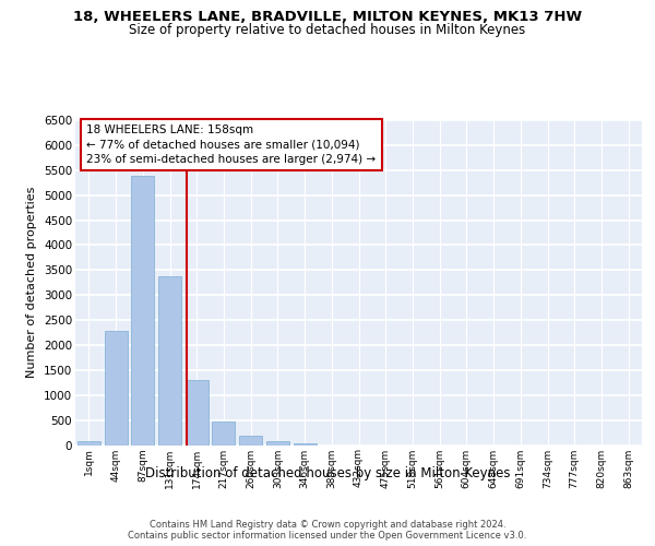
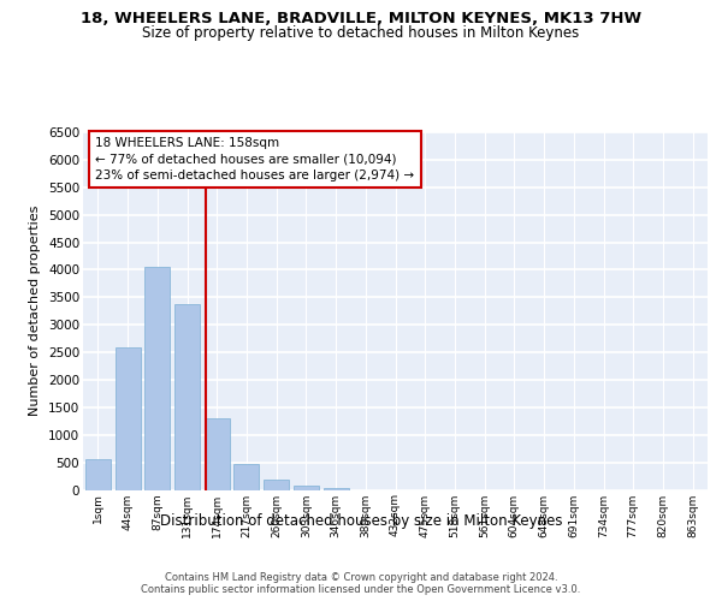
1sqm: 70 -> 550
44sqm: 2280 -> 2600
87sqm: 5390 -> 4050
